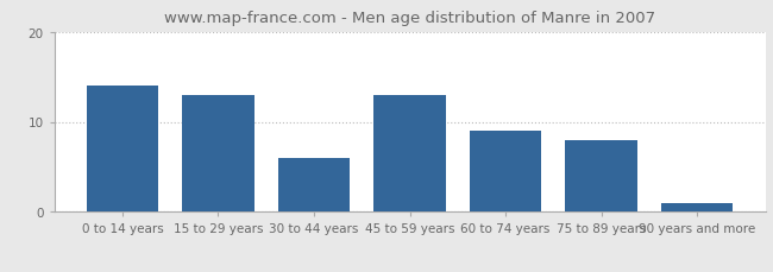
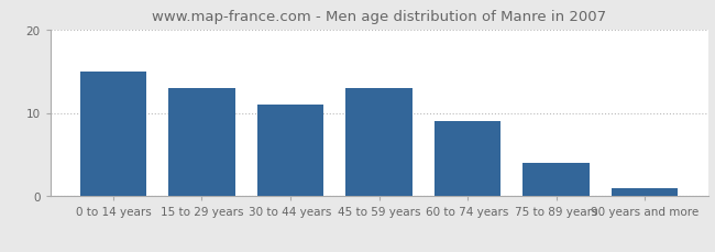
0 to 14 years: 14 -> 15
30 to 44 years: 6 -> 11
75 to 89 years: 8 -> 4
